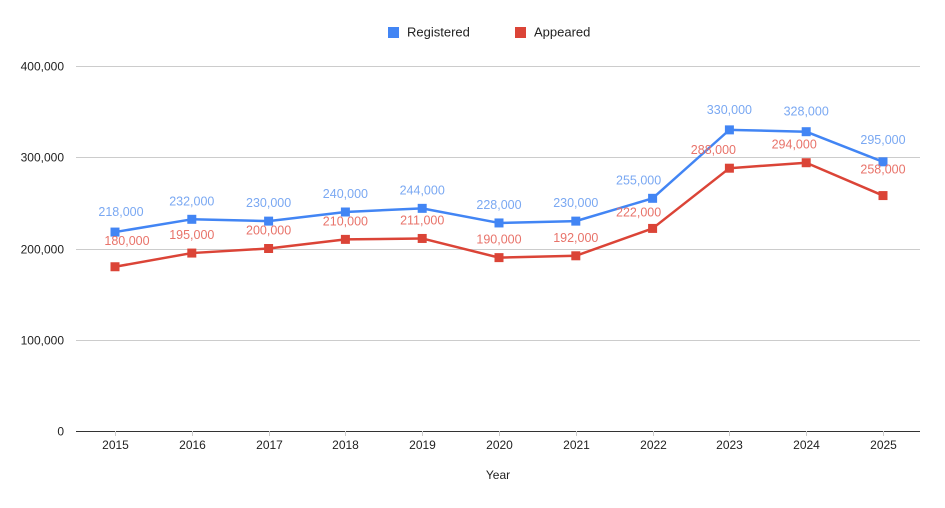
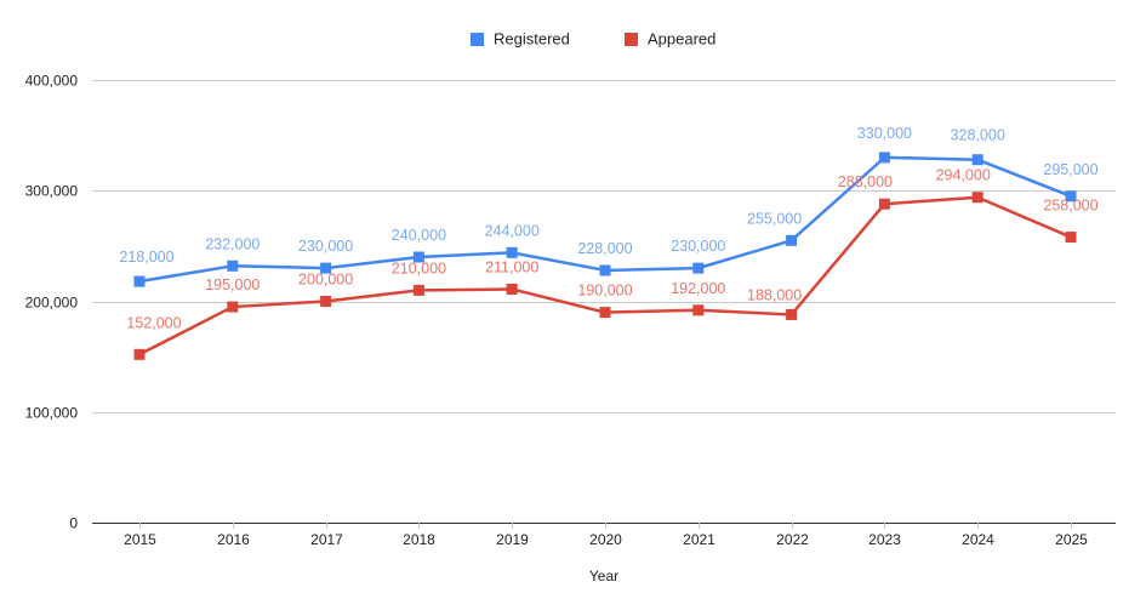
Appeared/2015: 180,000 -> 152,000
Appeared/2022: 222,000 -> 188,000
